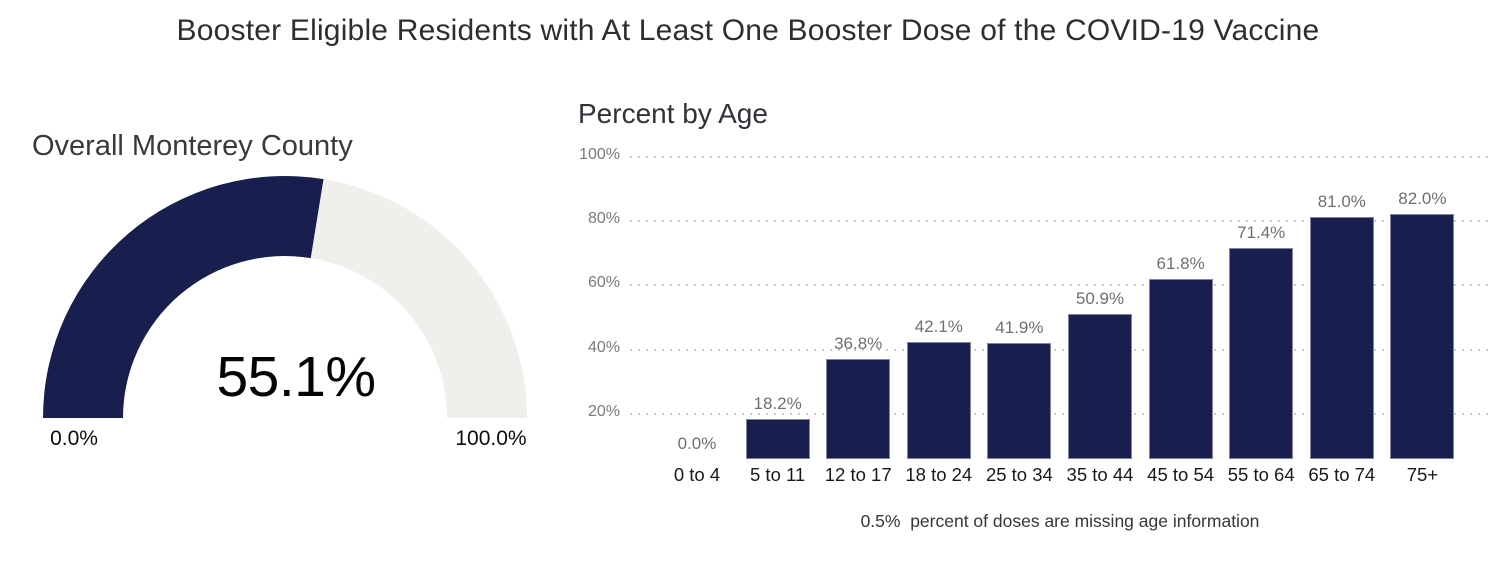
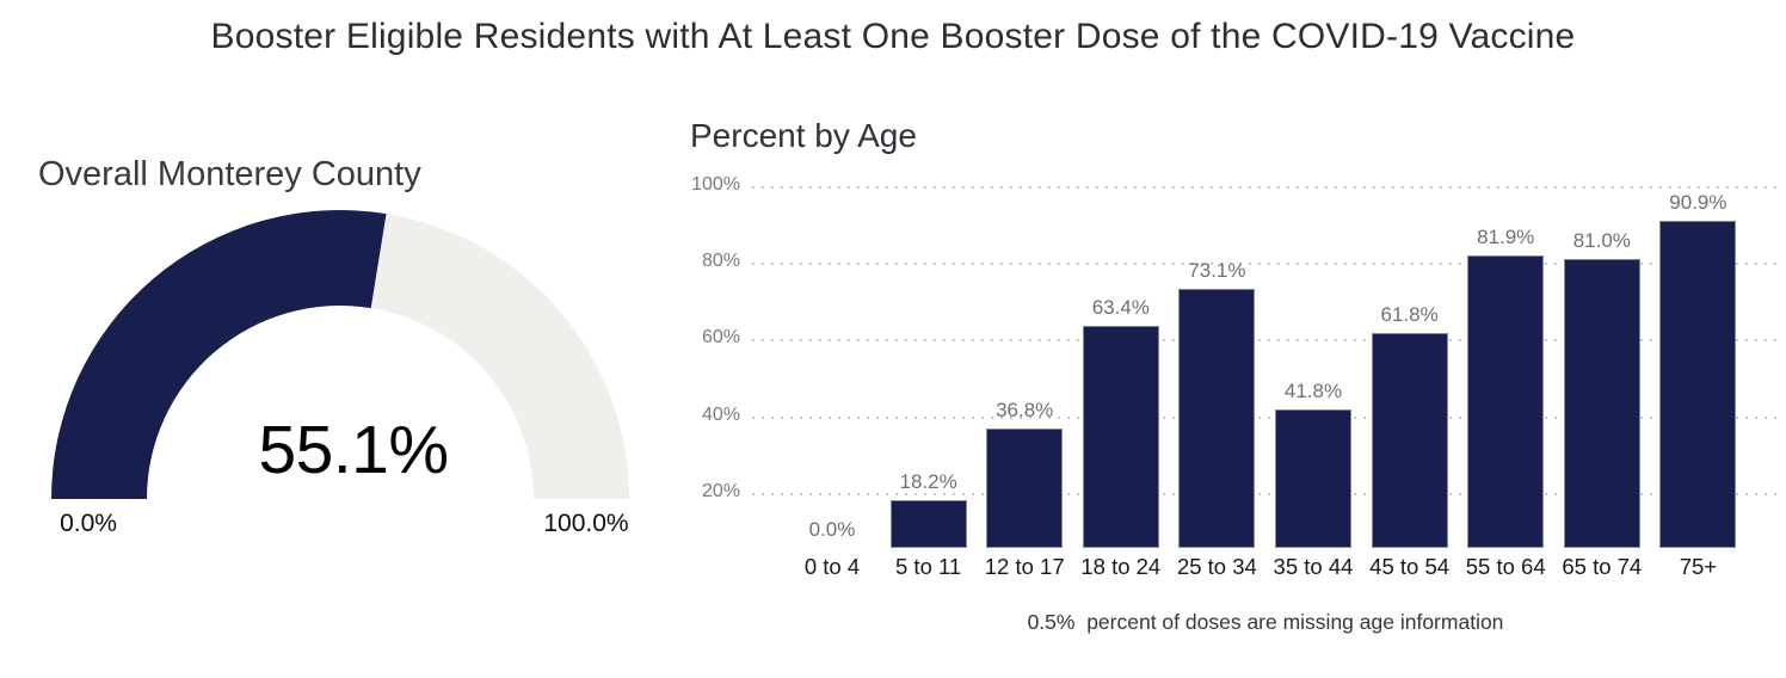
Percent by Age/18 to 24: 42.1% -> 63.4%
Percent by Age/25 to 34: 41.9% -> 73.1%
Percent by Age/35 to 44: 50.9% -> 41.8%
Percent by Age/55 to 64: 71.4% -> 81.9%
Percent by Age/75+: 82.0% -> 90.9%
